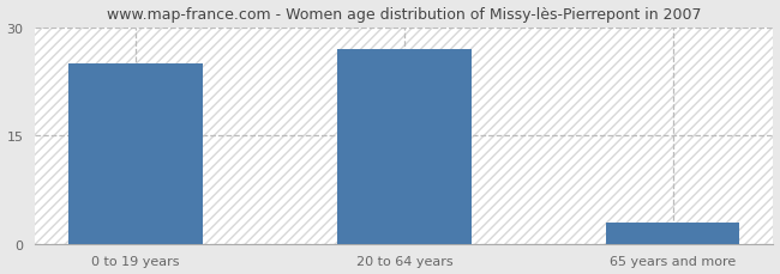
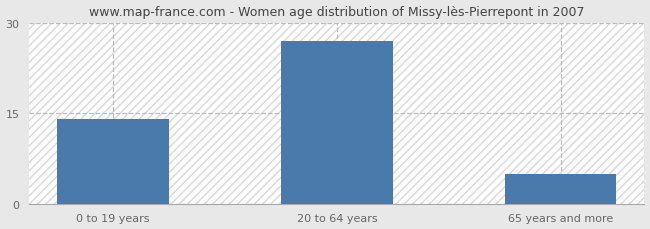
0 to 19 years: 25 -> 14
65 years and more: 3 -> 5
